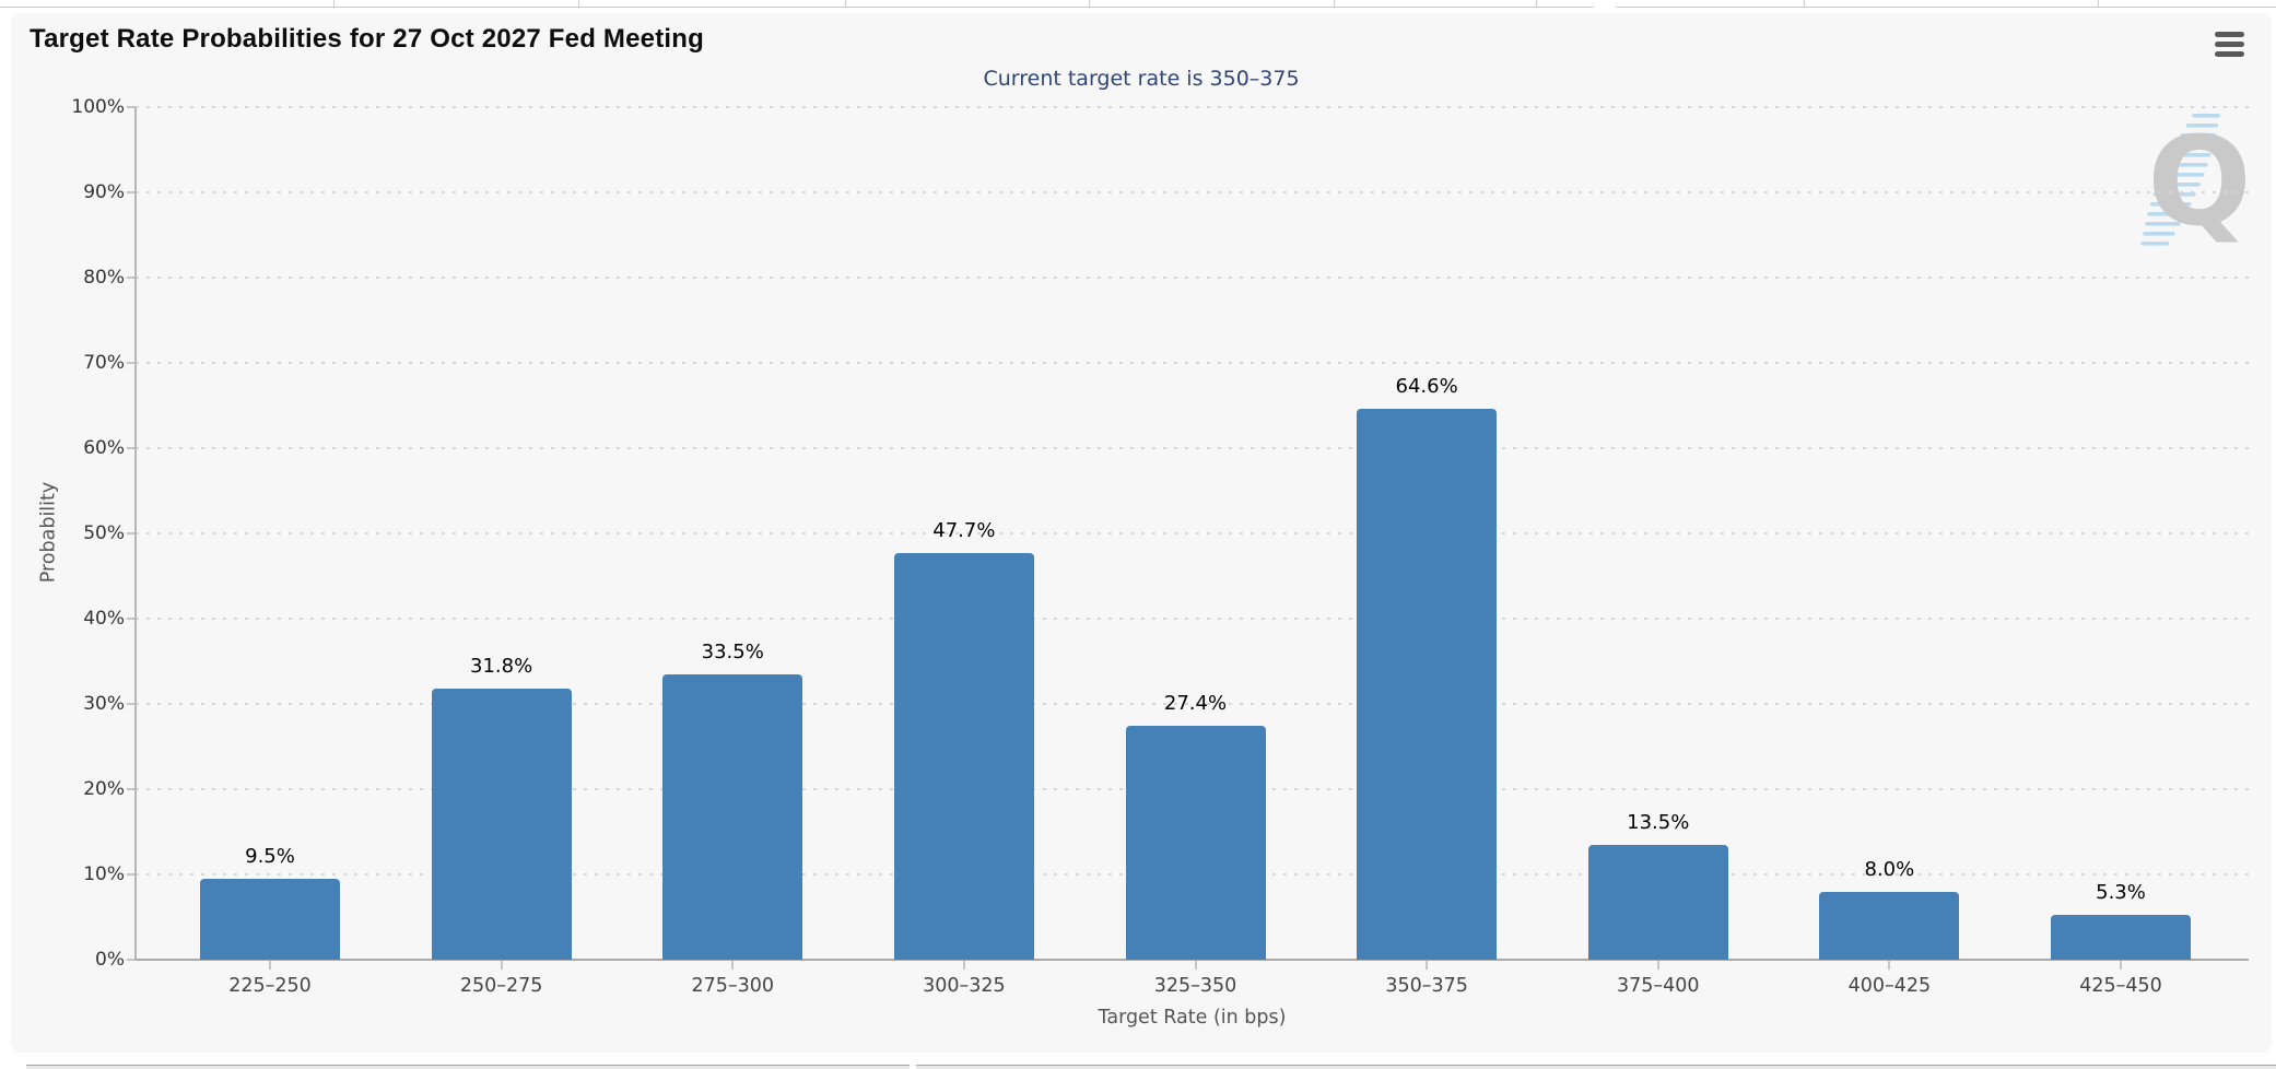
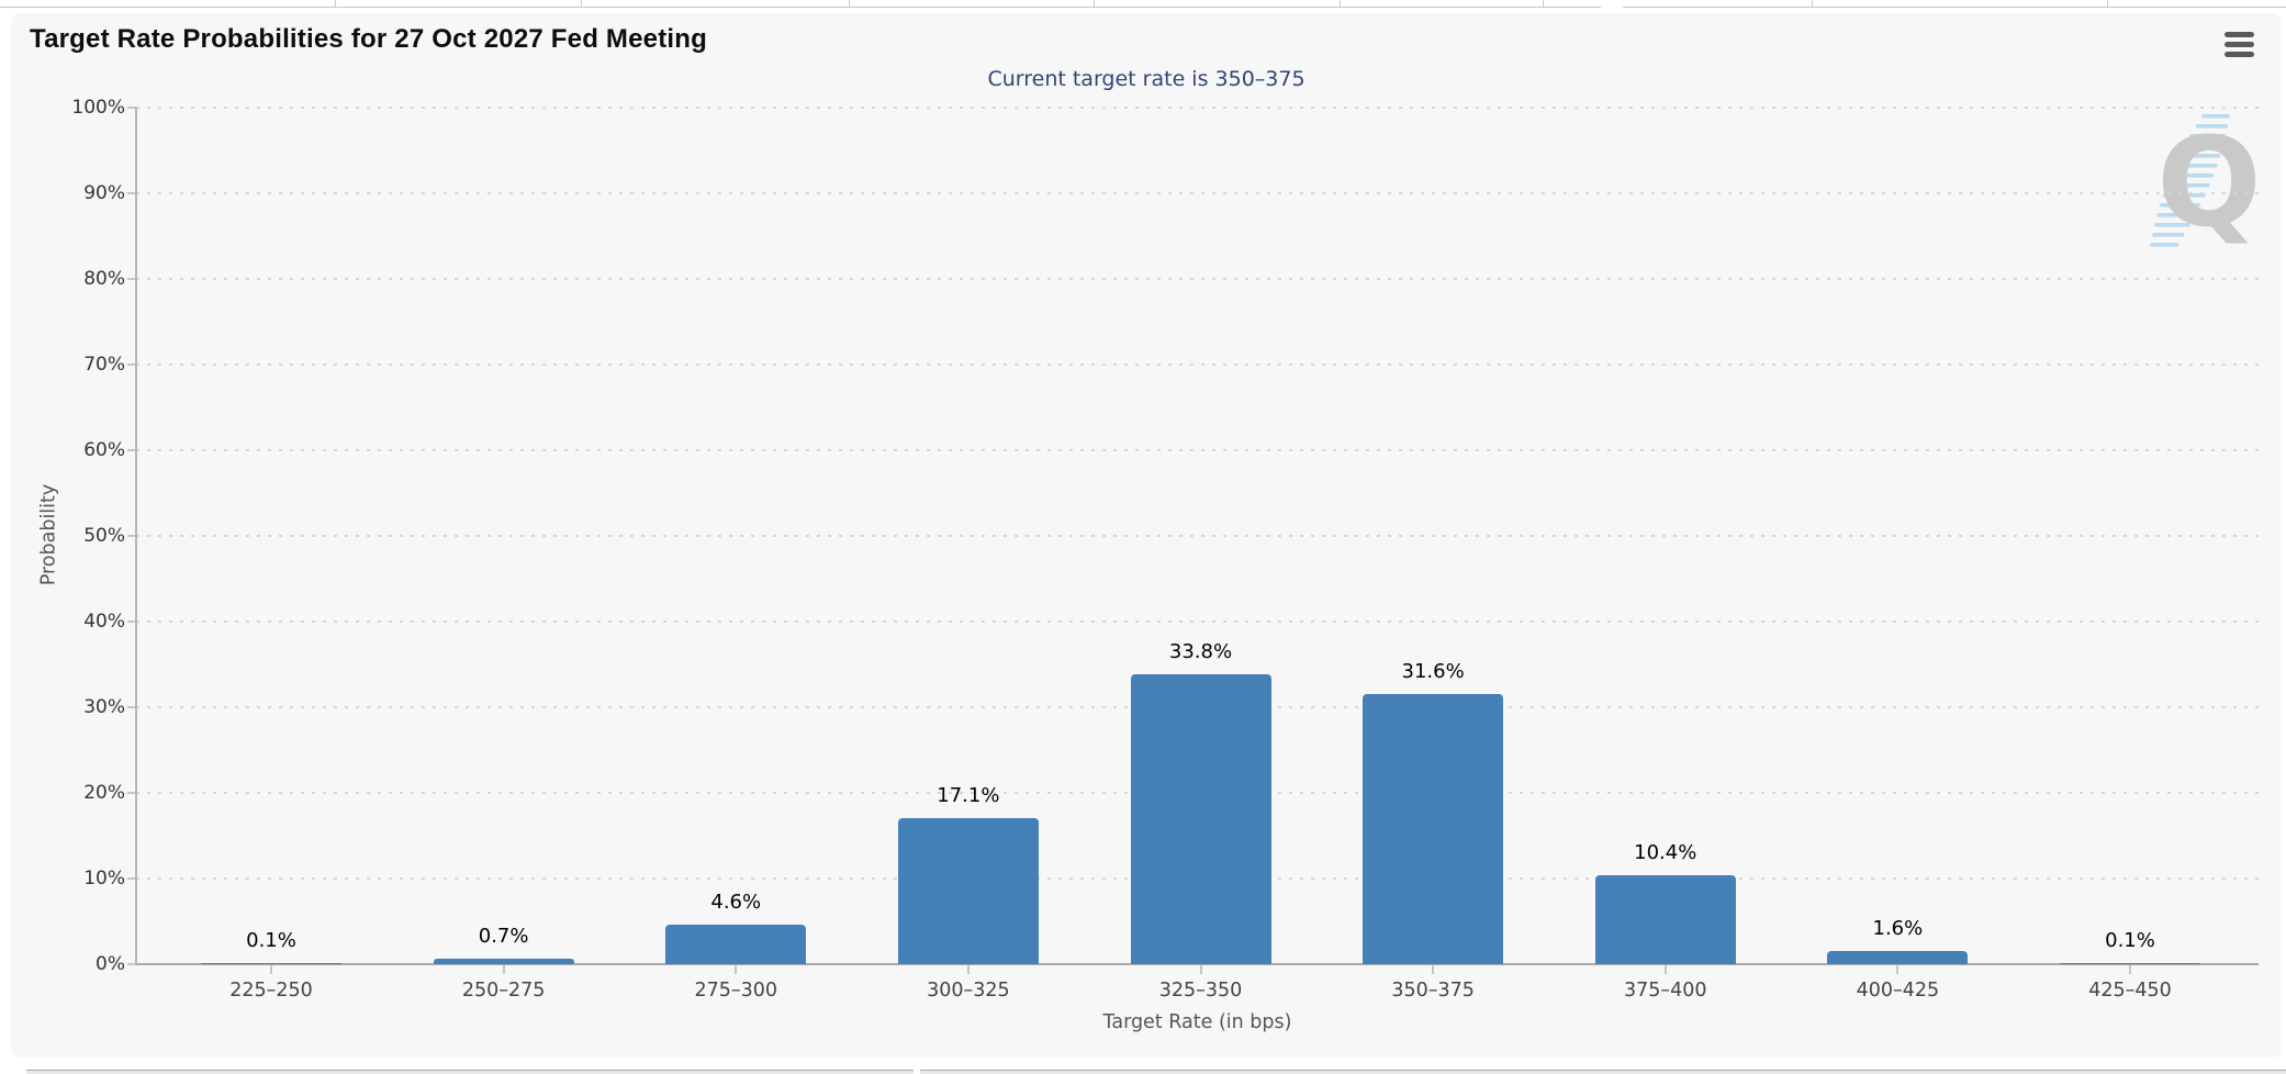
225–250: 9.5% -> 0.1%
250–275: 31.8% -> 0.7%
275–300: 33.5% -> 4.6%
300–325: 47.7% -> 17.1%
325–350: 27.4% -> 33.8%
350–375: 64.6% -> 31.6%
375–400: 13.5% -> 10.4%
400–425: 8.0% -> 1.6%
425–450: 5.3% -> 0.1%
